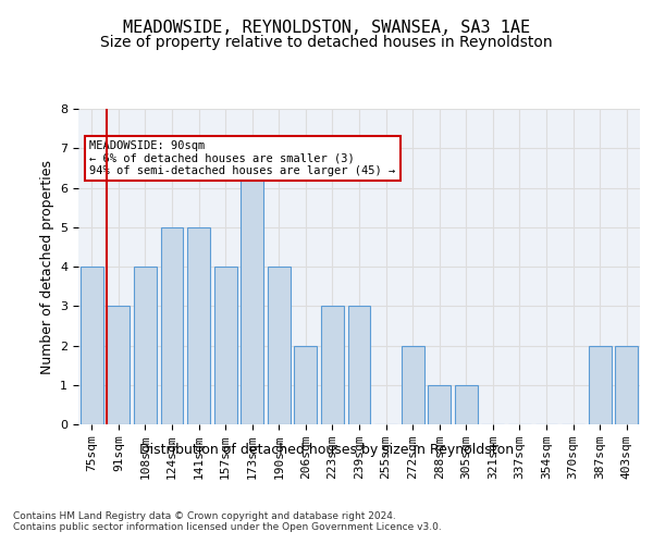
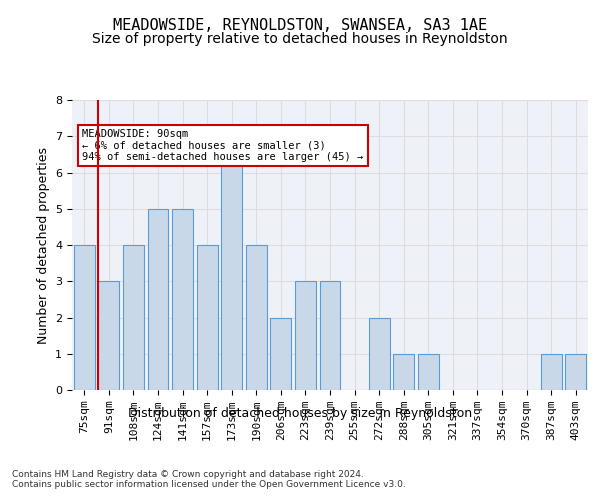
387sqm: 2 -> 1
403sqm: 2 -> 1
